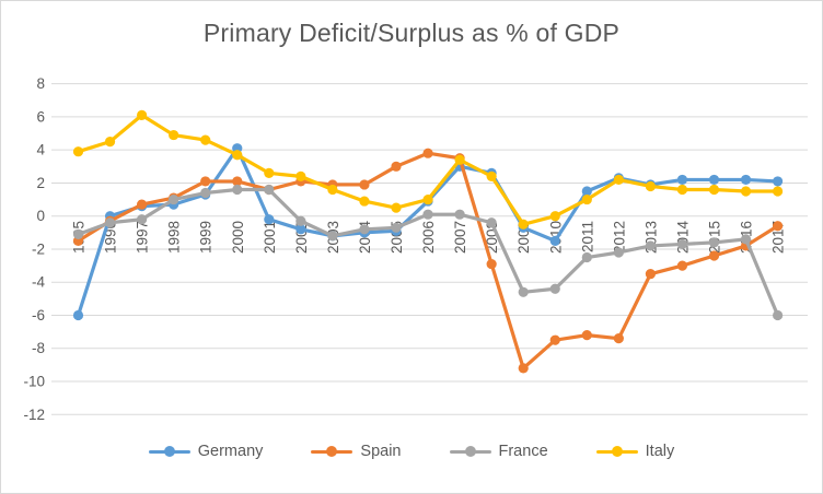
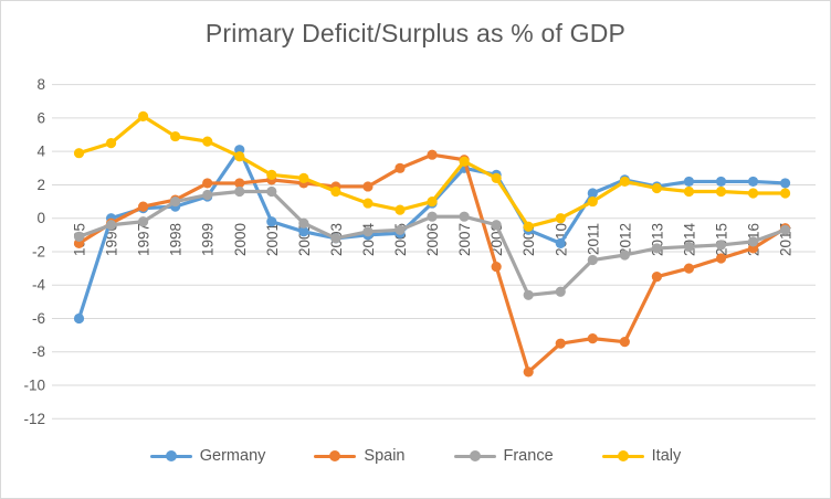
Spain/2001: 1.6 -> 2.3
France/2017: -6.0 -> -0.7
